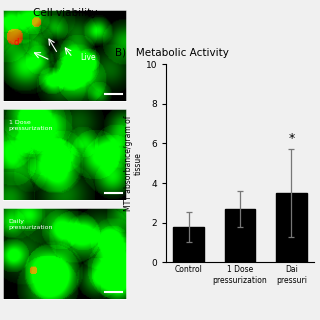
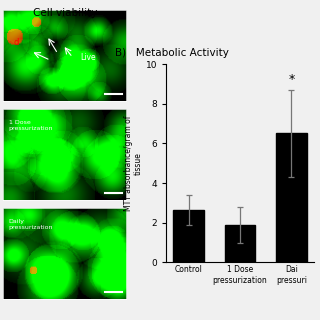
Control: 1.8 -> 2.6
1 Dose pressurization: 2.7 -> 1.9
Dai pressuri: 3.5 -> 6.5
